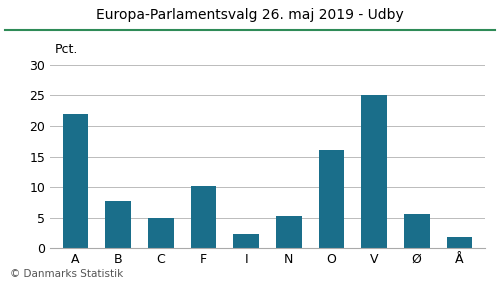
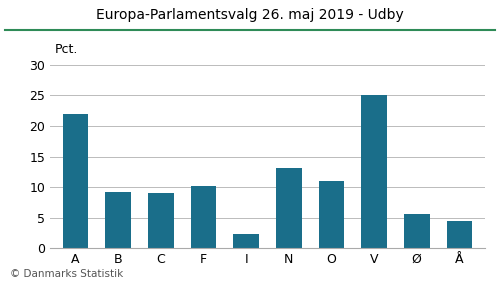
B: 7.8 -> 9.2
C: 5.0 -> 9.0
N: 5.3 -> 13.2
O: 16.1 -> 11.0
Å: 1.8 -> 4.4
